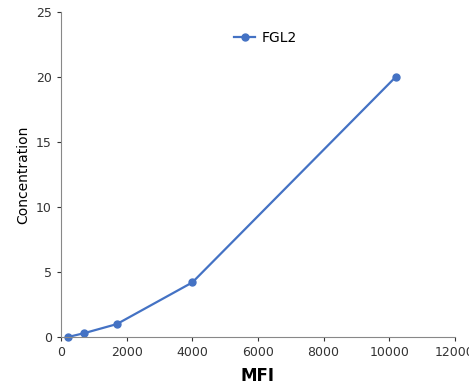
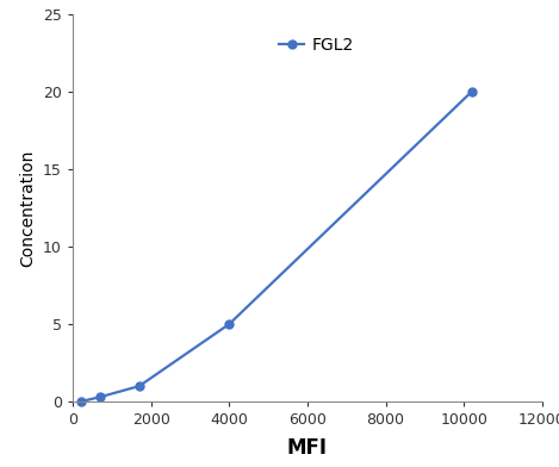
4000: 4.2 -> 5.0
